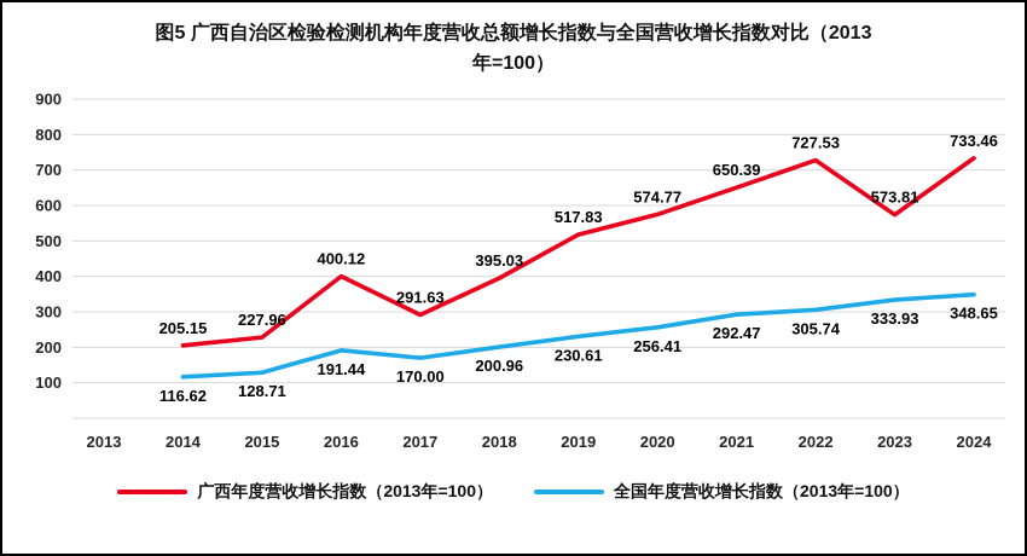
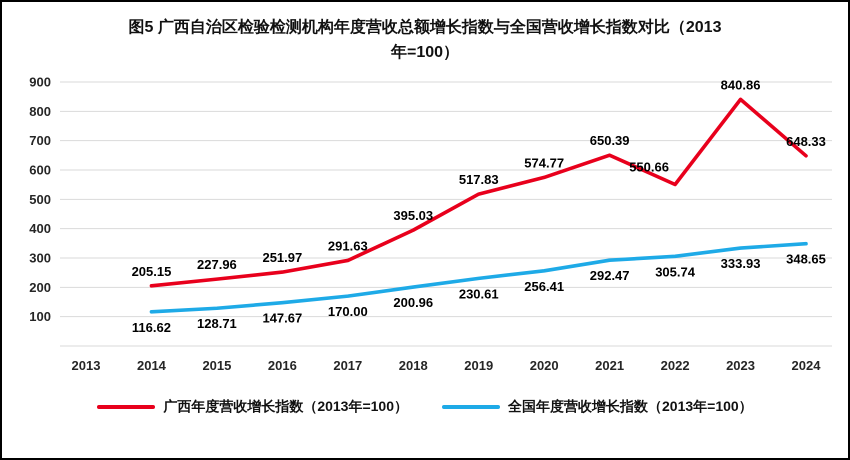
广西年度营收增长指数（2013年=100）/2016: 400.12 -> 251.97
全国年度营收增长指数（2013年=100）/2016: 191.44 -> 147.67
广西年度营收增长指数（2013年=100）/2022: 727.53 -> 550.66
广西年度营收增长指数（2013年=100）/2023: 573.81 -> 840.86
广西年度营收增长指数（2013年=100）/2024: 733.46 -> 648.33
